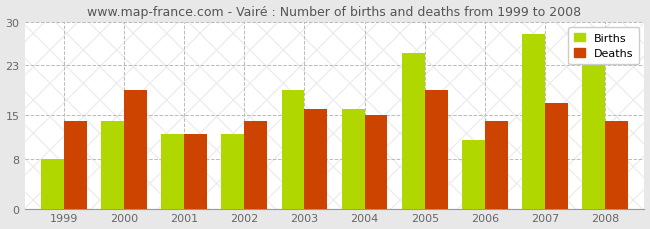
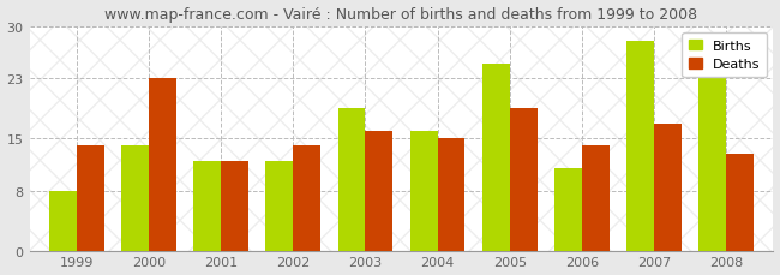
Deaths/2000: 19 -> 23
Deaths/2008: 14 -> 13
